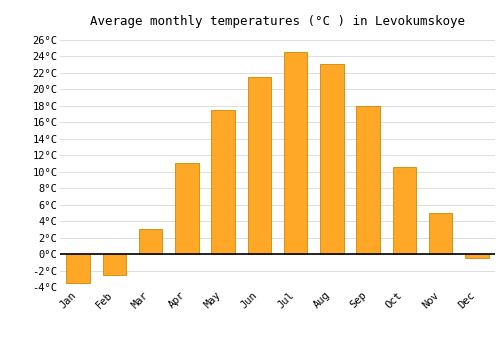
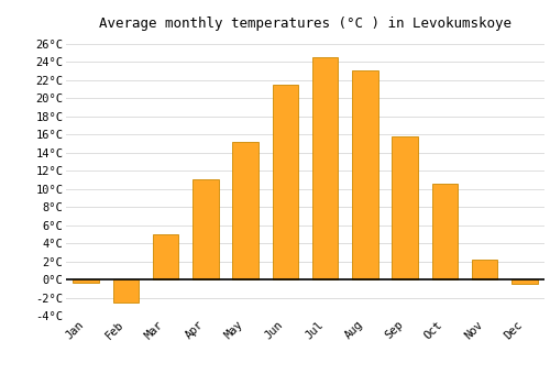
Jan: -3.5°C -> -0.4°C
Mar: 3.0°C -> 5.0°C
May: 17.5°C -> 15.2°C
Sep: 18.0°C -> 15.8°C
Nov: 5.0°C -> 2.2°C
